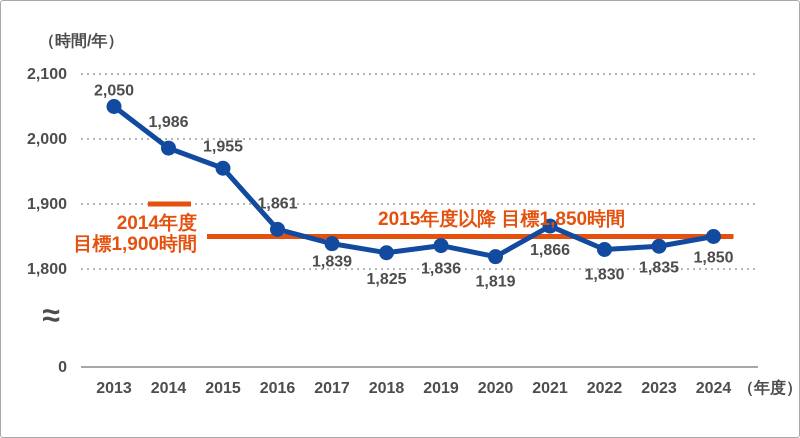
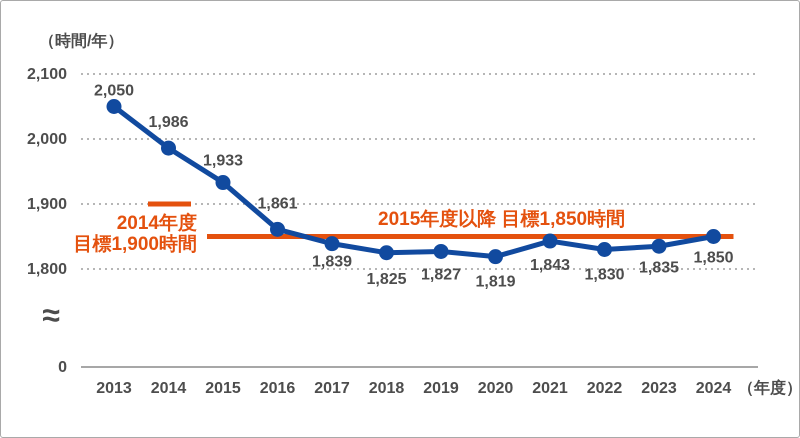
2015: 1,955 -> 1,933
2019: 1,836 -> 1,827
2021: 1,866 -> 1,843
